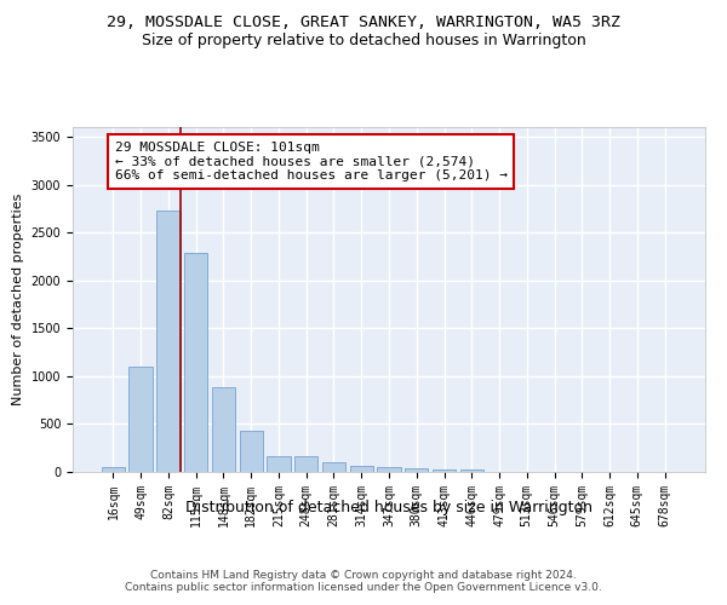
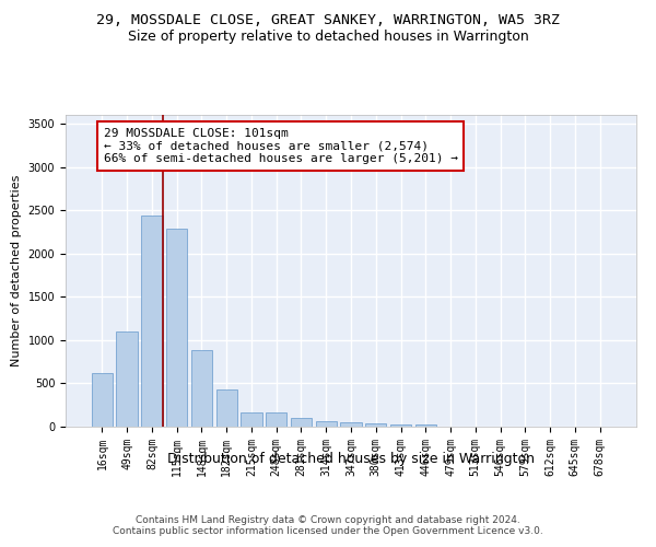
16sqm: 60 -> 620
82sqm: 2730 -> 2440
